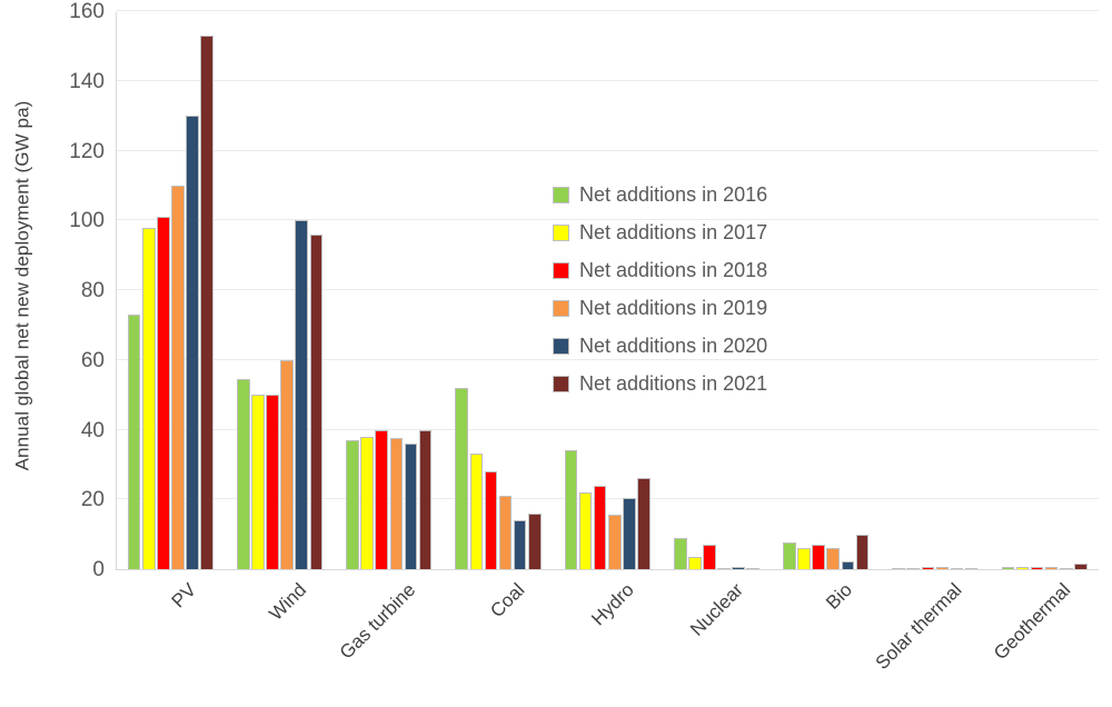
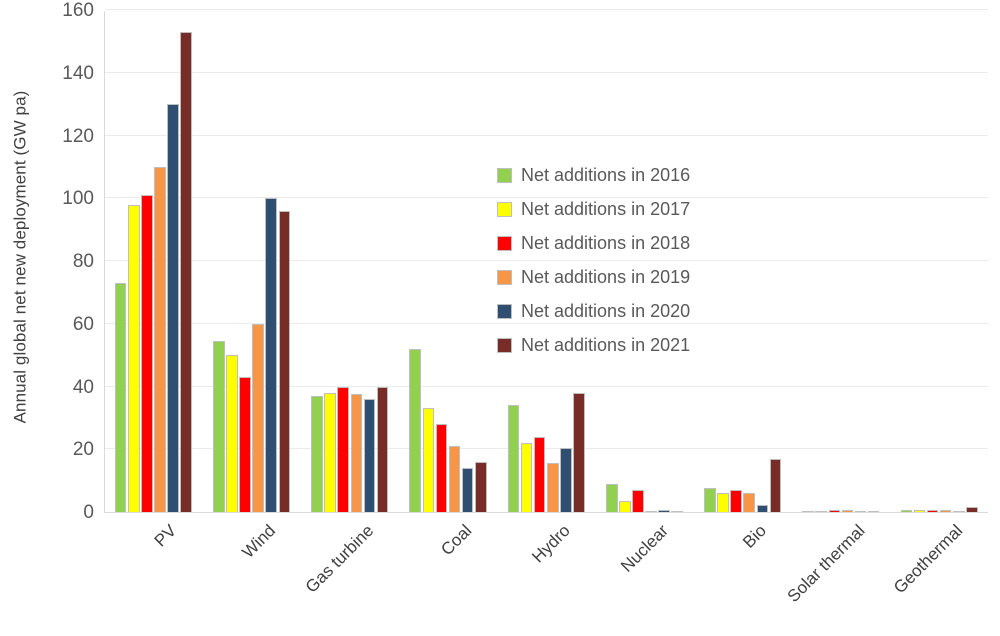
Net additions in 2018/Wind: 50 -> 43
Net additions in 2021/Hydro: 26 -> 38
Net additions in 2021/Bio: 10 -> 17
